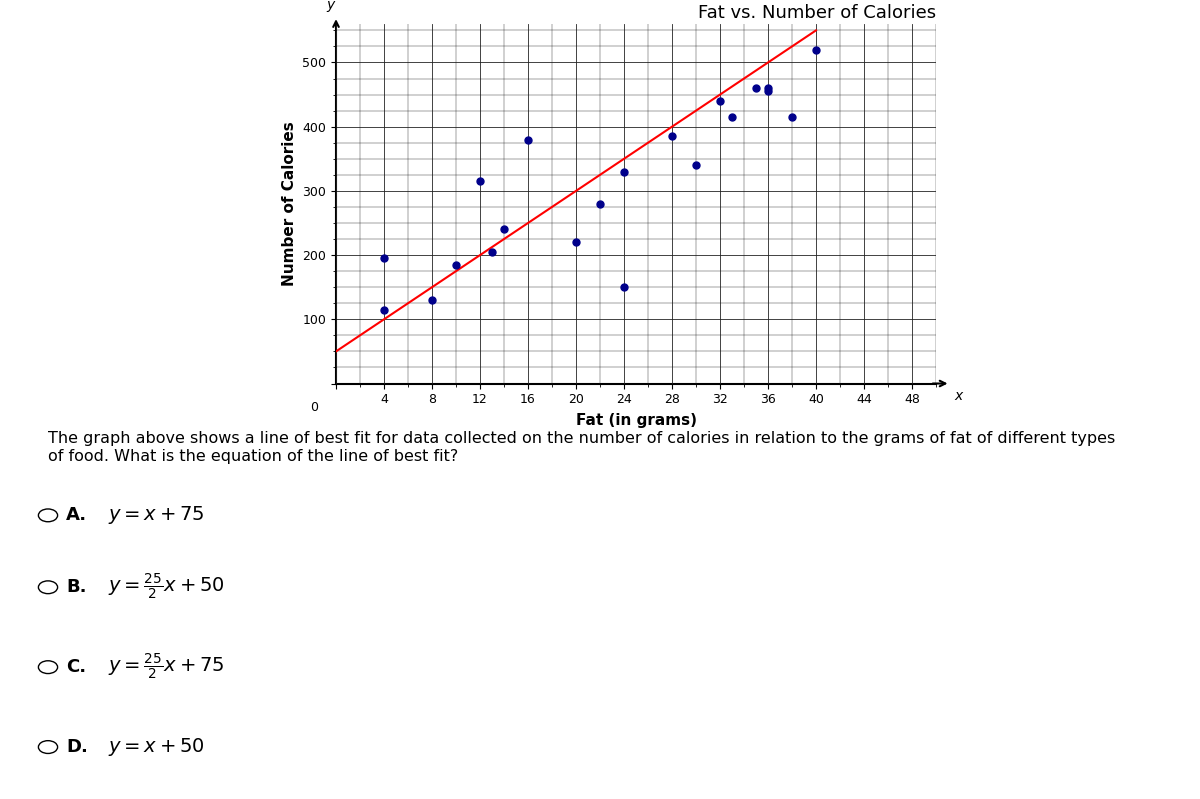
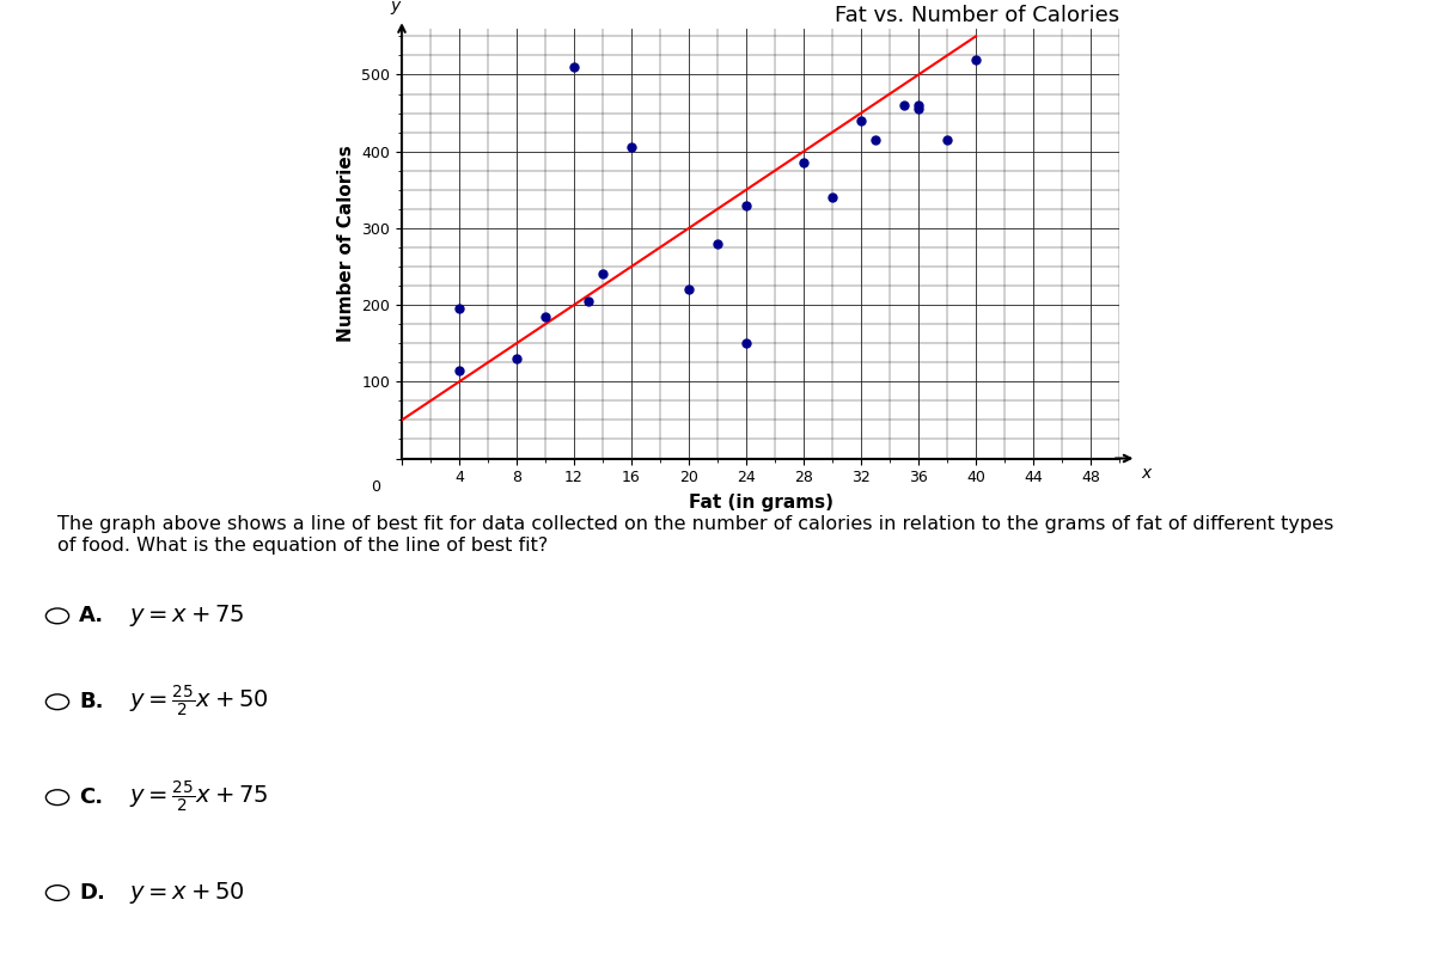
12: 315 -> 510
16: 380 -> 406
